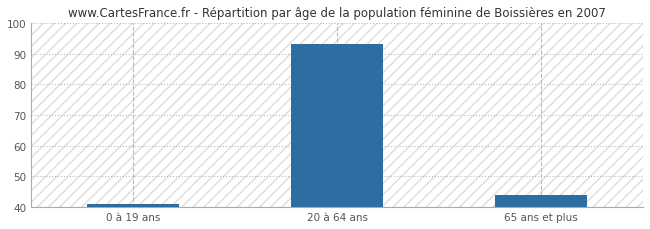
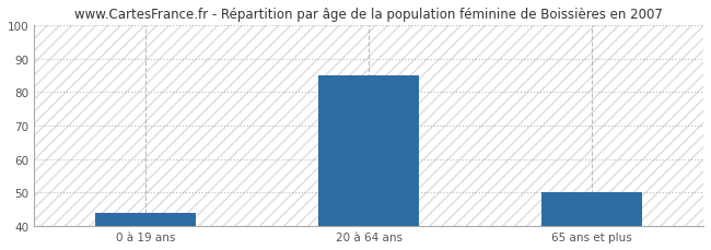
0 à 19 ans: 41 -> 44
20 à 64 ans: 93 -> 85
65 ans et plus: 44 -> 50
